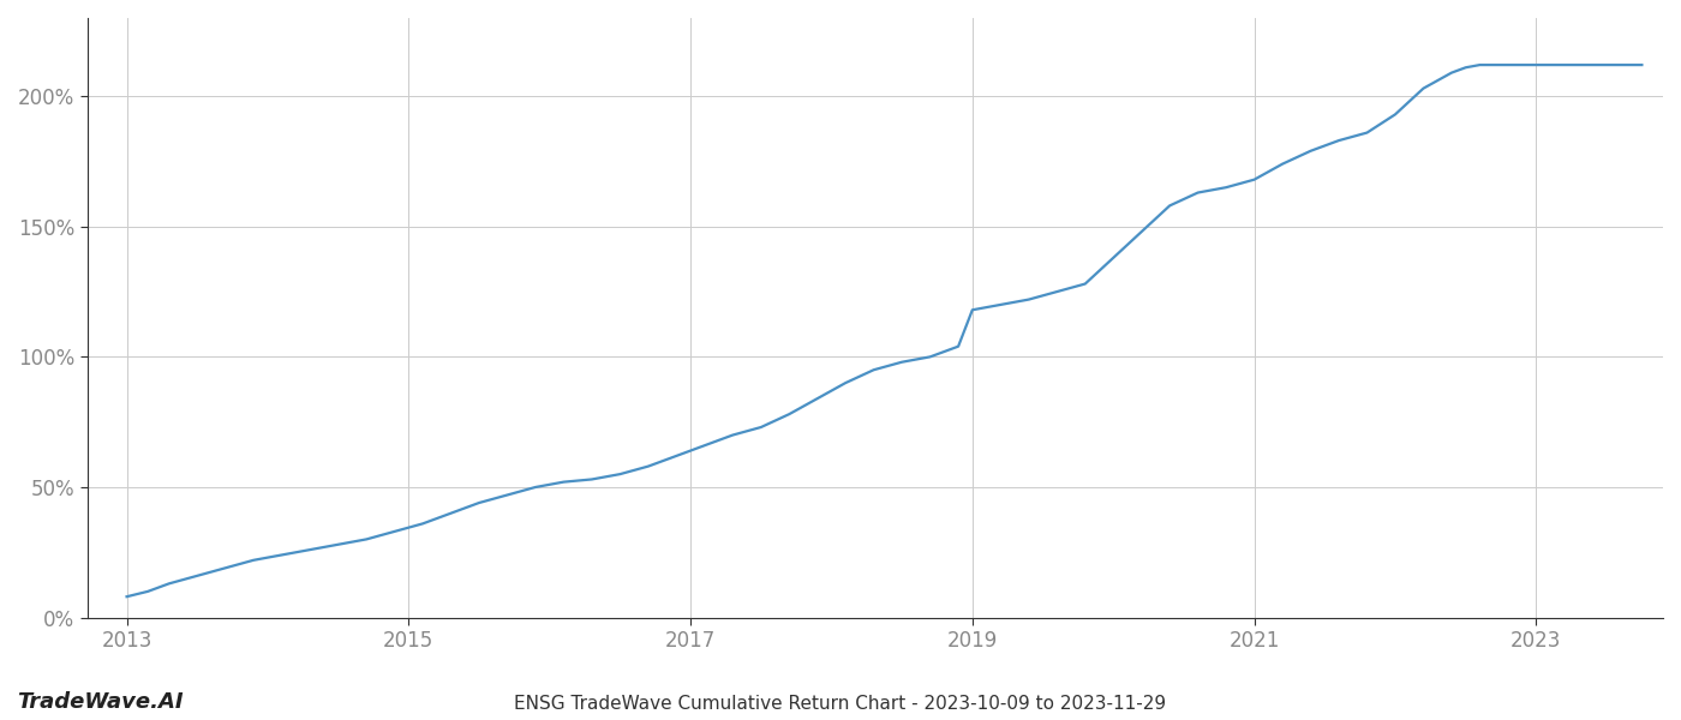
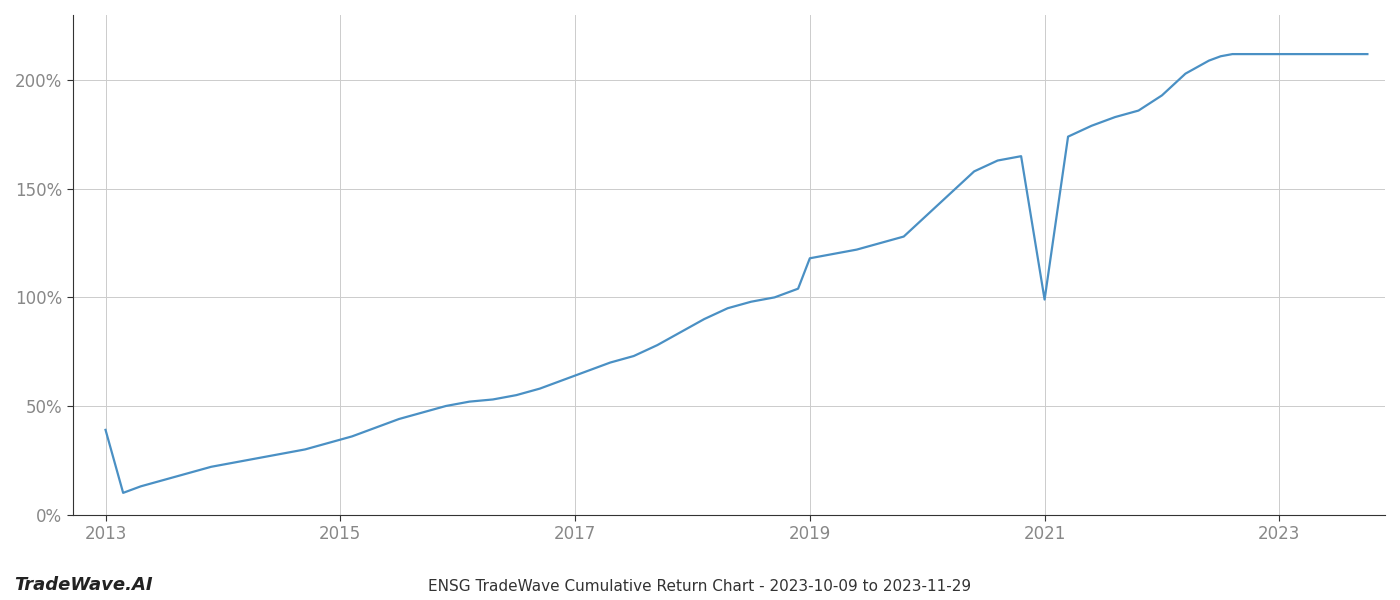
2013: 8% -> 39%
2021: 168% -> 99%
